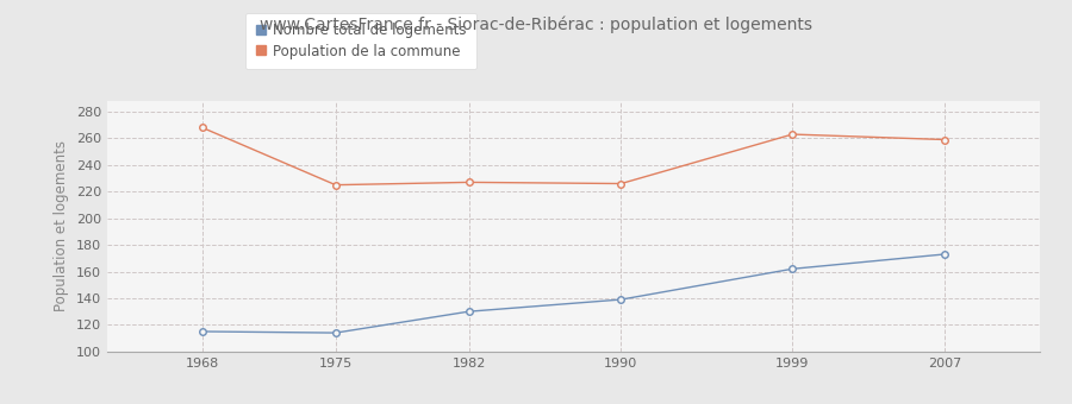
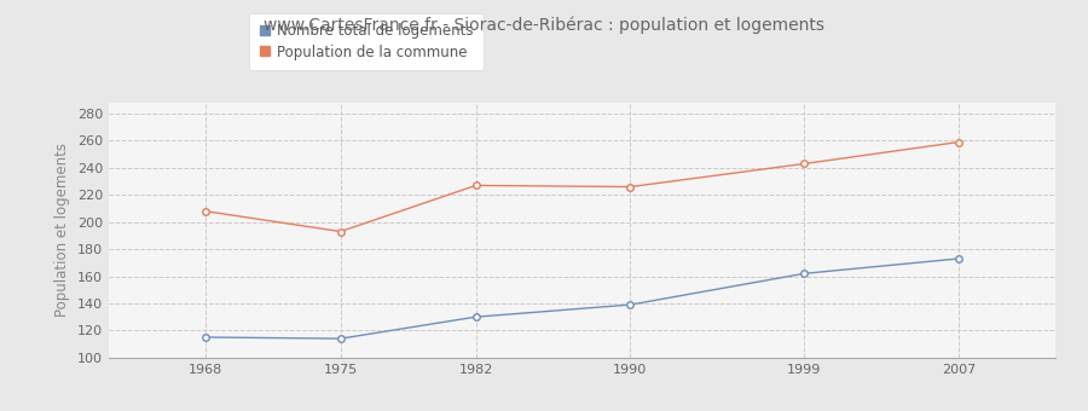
Population de la commune/1968: 268 -> 208
Population de la commune/1975: 225 -> 193
Population de la commune/1999: 263 -> 243
